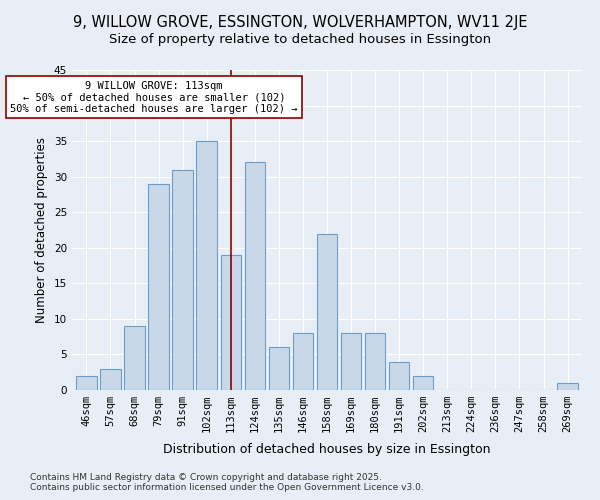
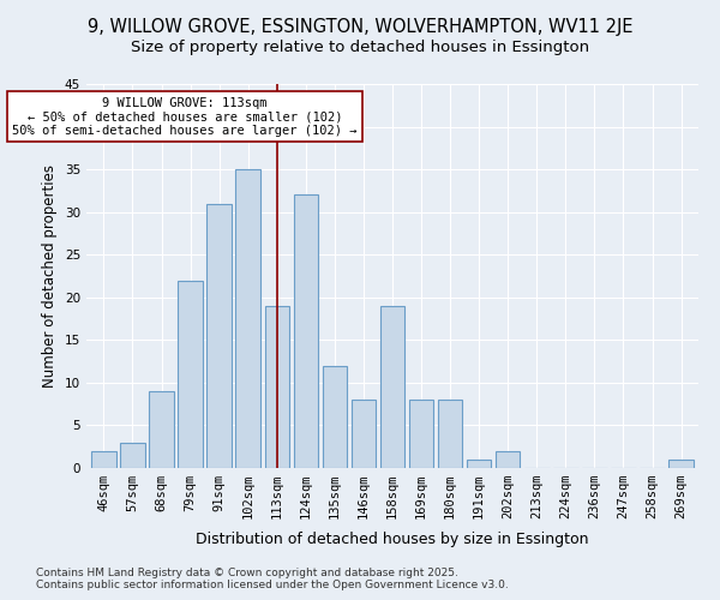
79sqm: 29 -> 22
135sqm: 6 -> 12
158sqm: 22 -> 19
191sqm: 4 -> 1
